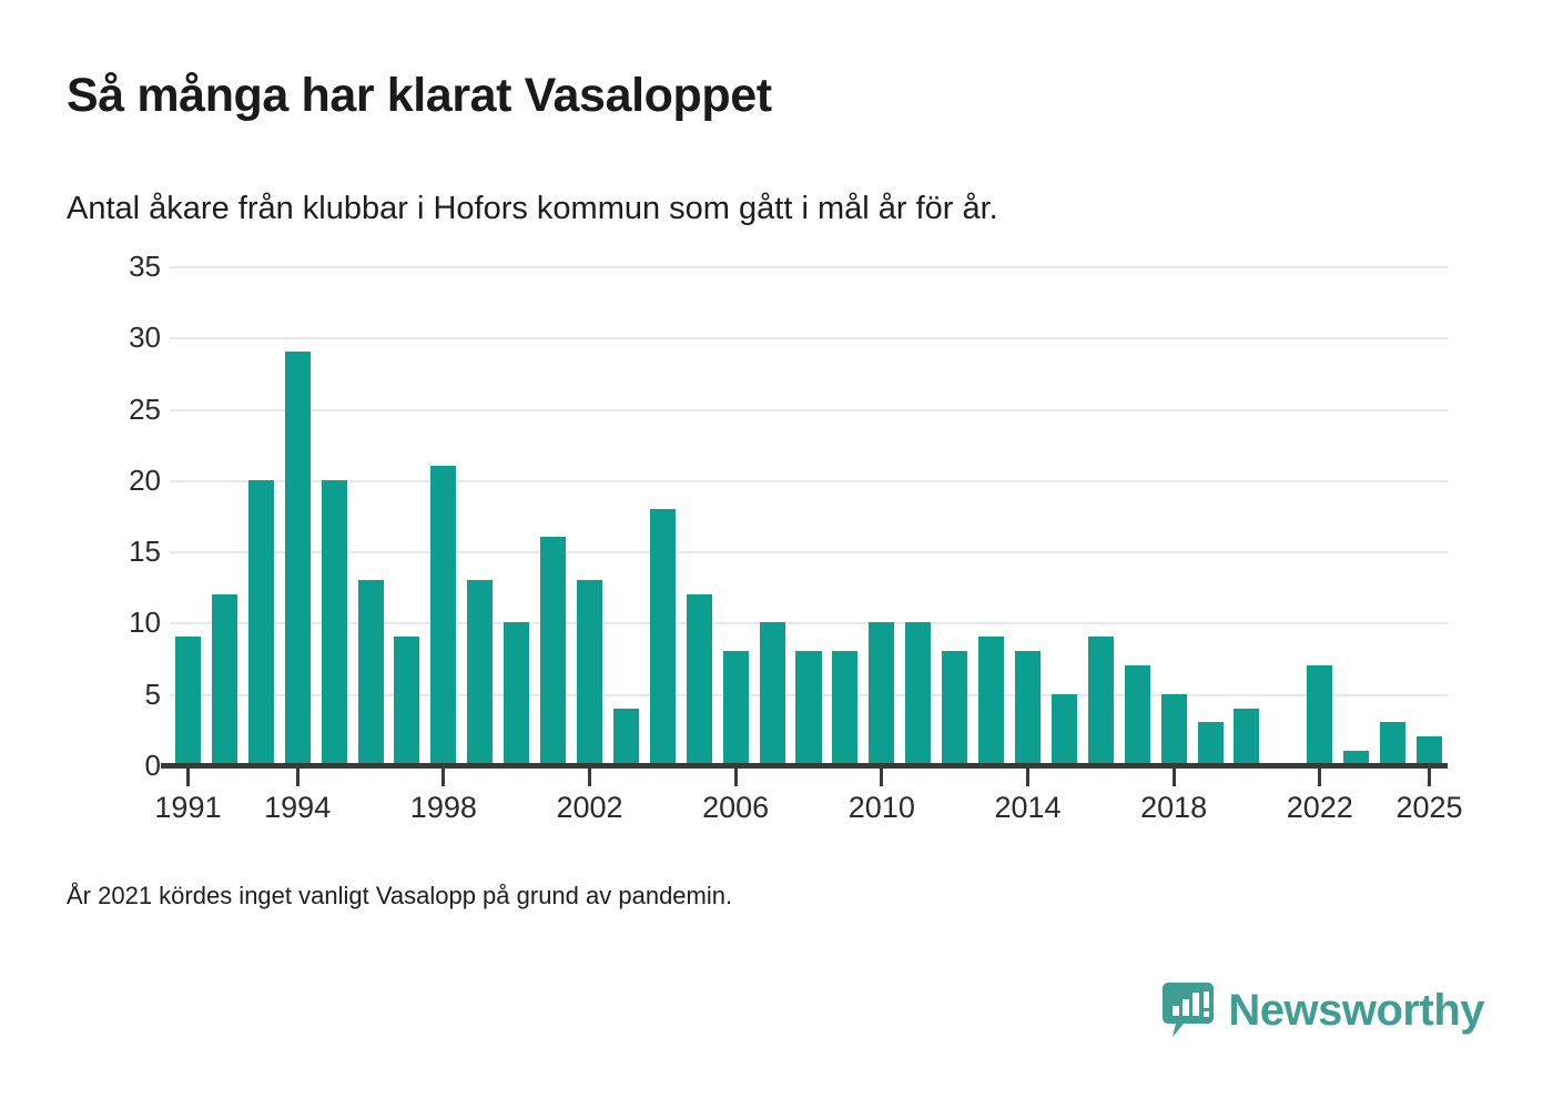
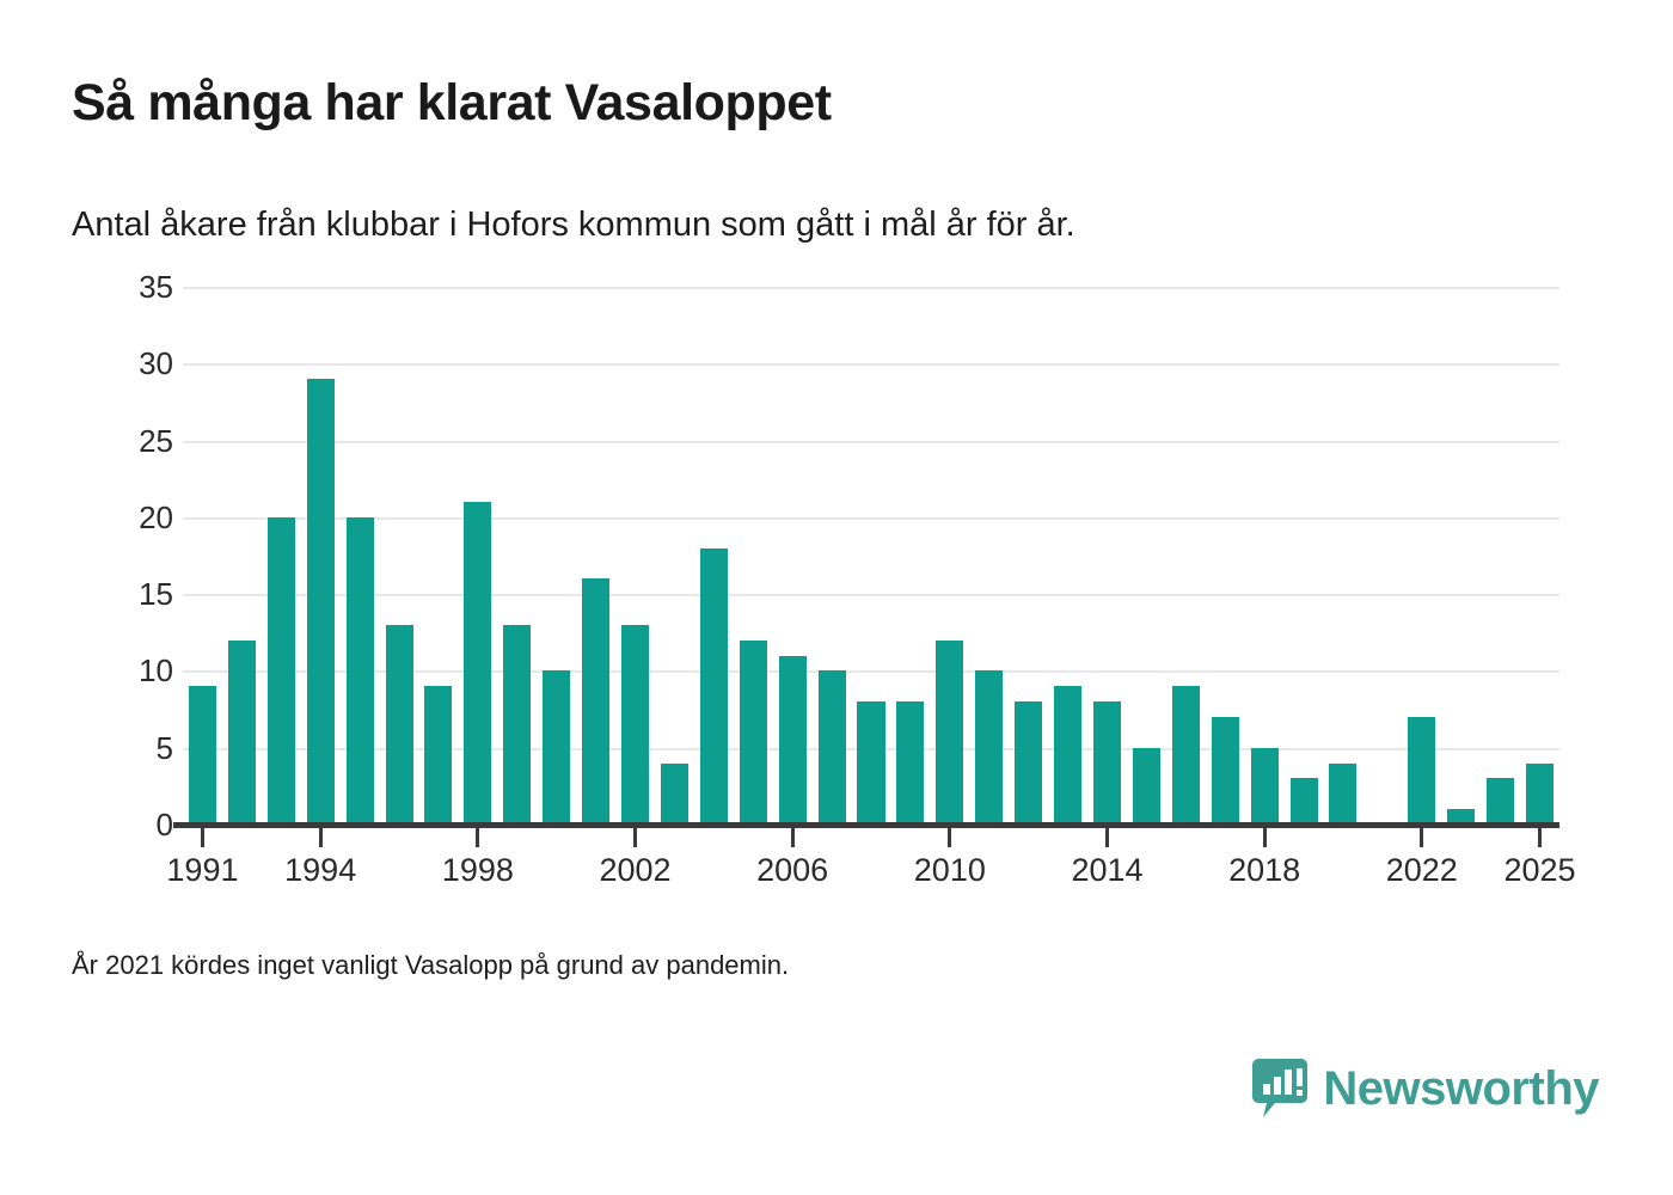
2006: 8 -> 11
2010: 10 -> 12
2025: 2 -> 4
